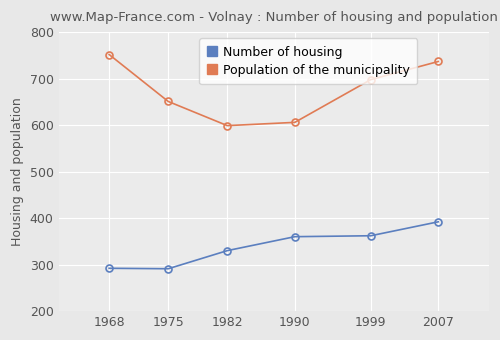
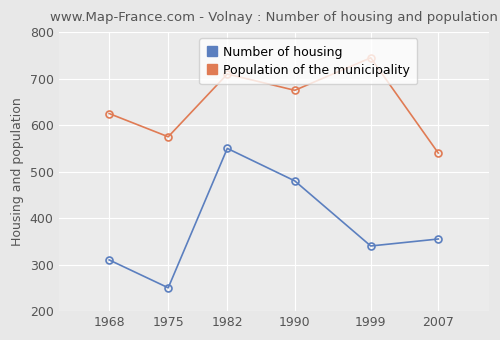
Number of housing/1968: 292 -> 310
Population of the municipality/1968: 752 -> 625
Number of housing/1975: 291 -> 250
Population of the municipality/1975: 651 -> 575
Number of housing/1982: 330 -> 550
Population of the municipality/1982: 599 -> 710
Number of housing/1990: 360 -> 480
Population of the municipality/1990: 606 -> 675
Number of housing/1999: 362 -> 340
Population of the municipality/1999: 698 -> 745
Number of housing/2007: 392 -> 355
Population of the municipality/2007: 737 -> 540
